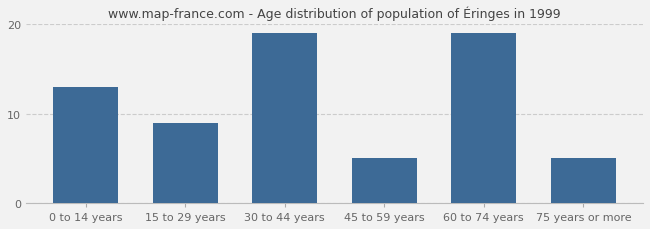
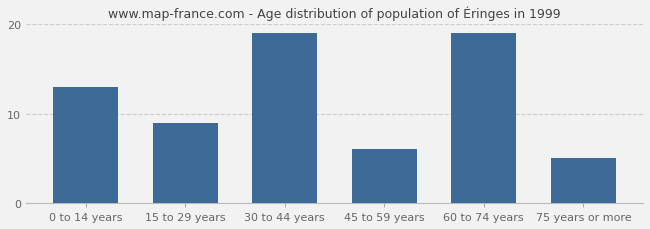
45 to 59 years: 5 -> 6
